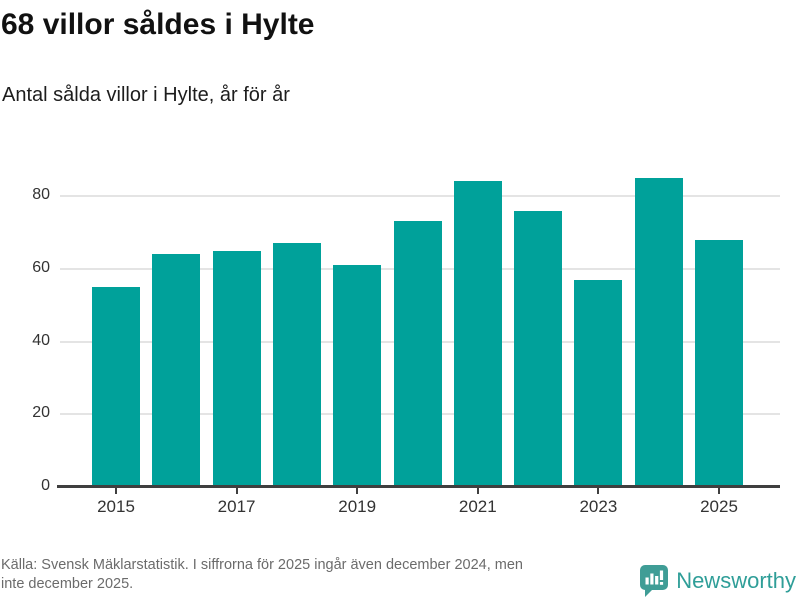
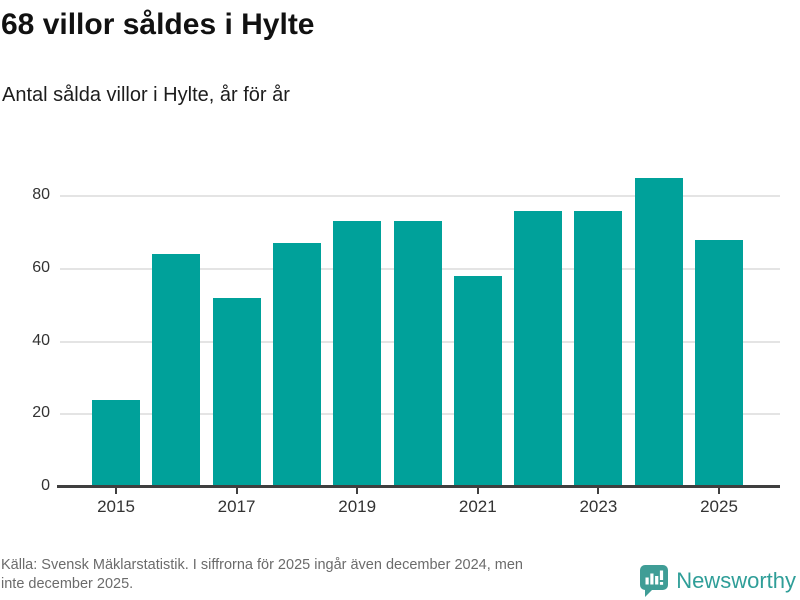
2015: 55 -> 24
2017: 65 -> 52
2019: 61 -> 73
2021: 84 -> 58
2023: 57 -> 76
